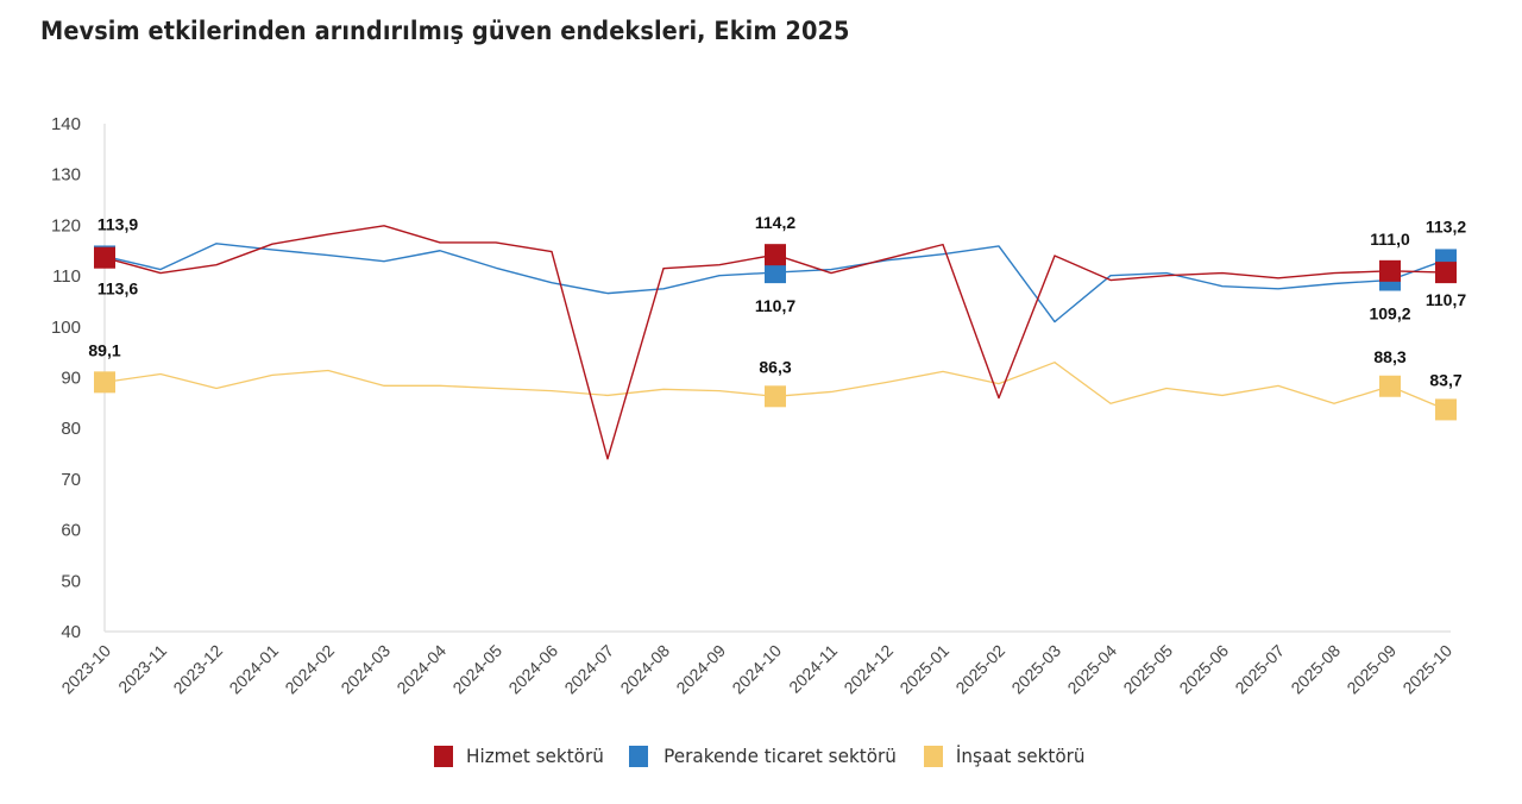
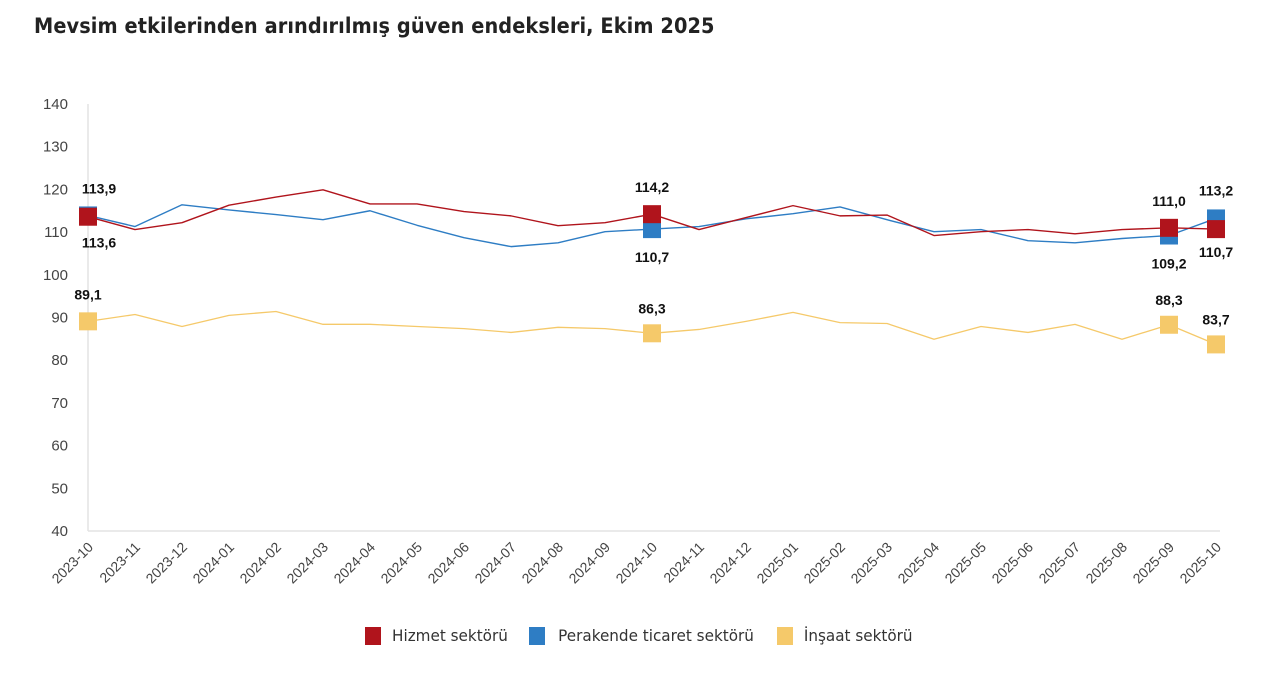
Hizmet sektörü/2024-07: 74 -> 114
Hizmet sektörü/2025-02: 86 -> 114
Perakende ticaret sektörü/2025-03: 101 -> 113
İnşaat sektörü/2025-03: 93 -> 89
